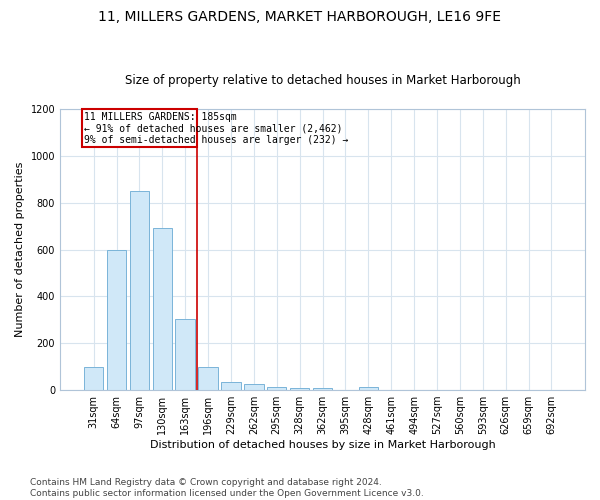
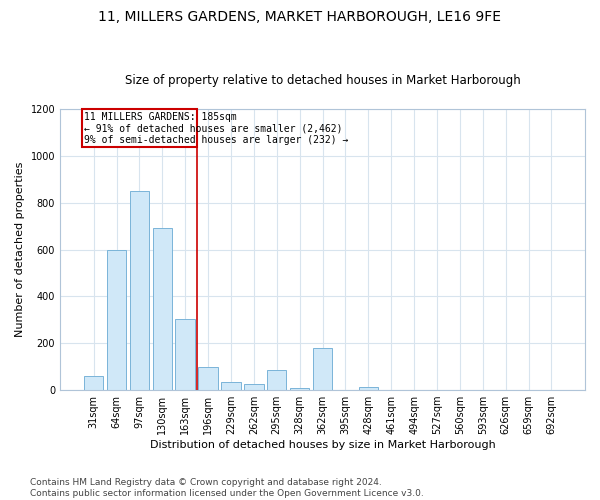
31sqm: 100 -> 60
295sqm: 15 -> 85
362sqm: 10 -> 180
